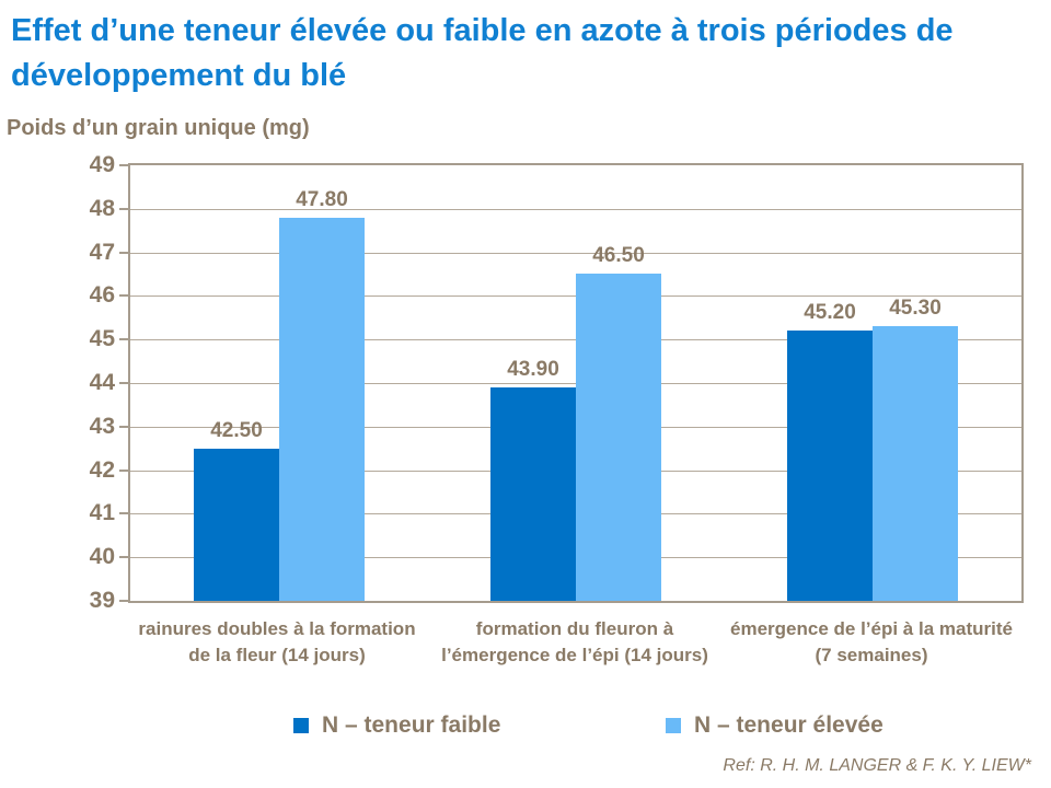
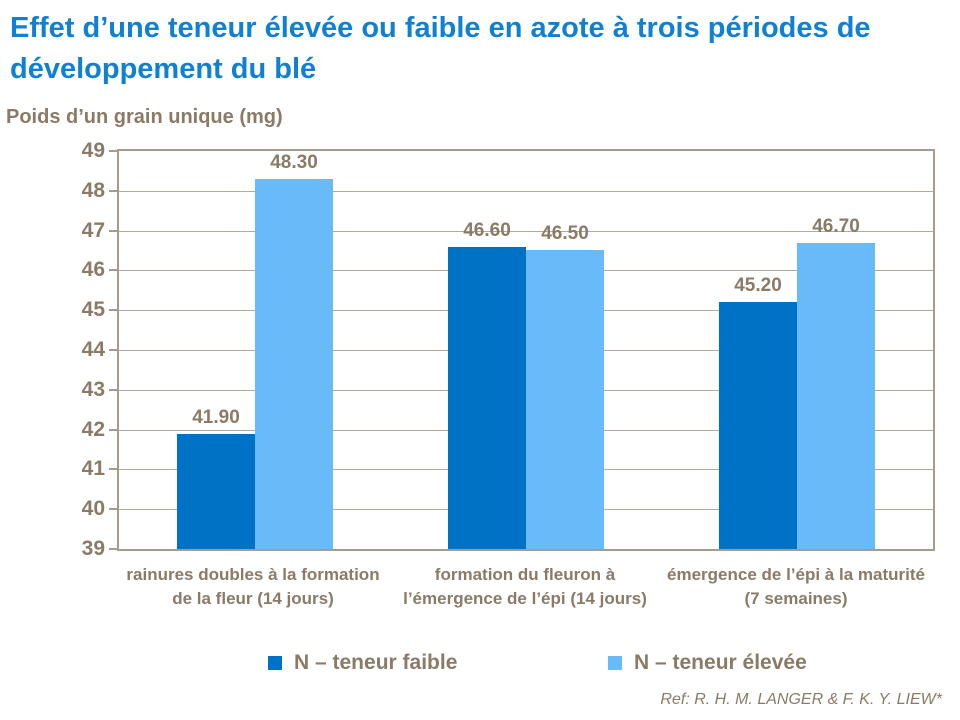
N – teneur faible/rainures doubles à la formation de la fleur (14 jours): 42.50 -> 41.90
N – teneur élevée/rainures doubles à la formation de la fleur (14 jours): 47.80 -> 48.30
N – teneur faible/formation du fleuron à l’émergence de l’épi (14 jours): 43.90 -> 46.60
N – teneur élevée/émergence de l’épi à la maturité (7 semaines): 45.30 -> 46.70
